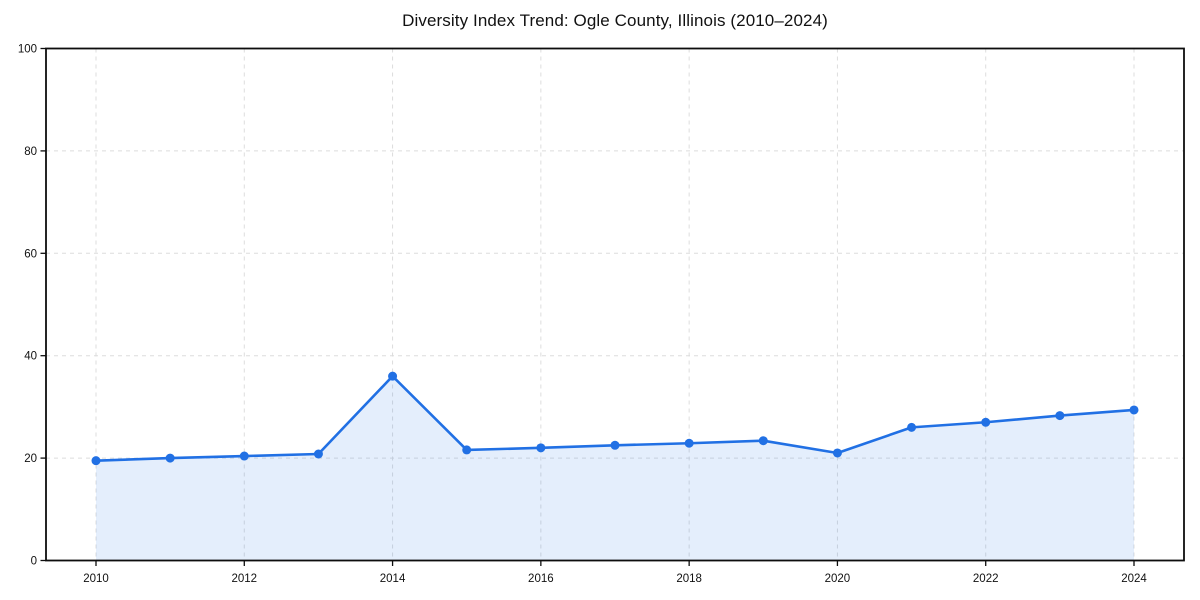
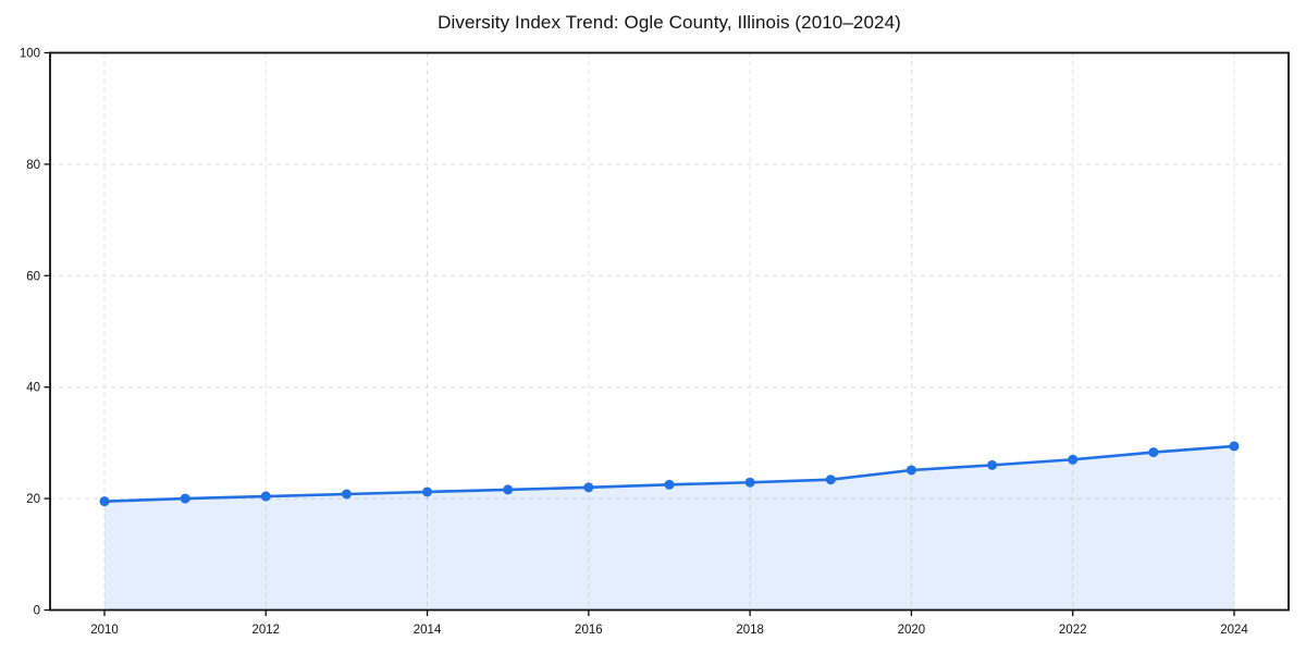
2014: 36 -> 21
2020: 21 -> 25
